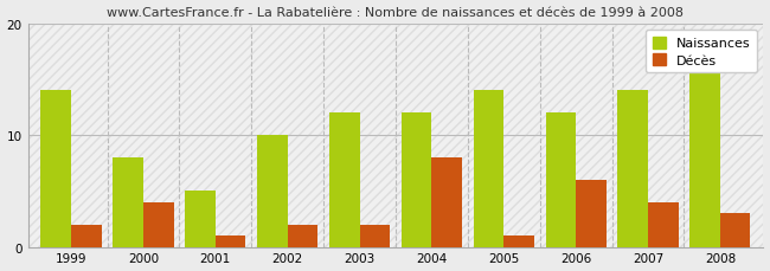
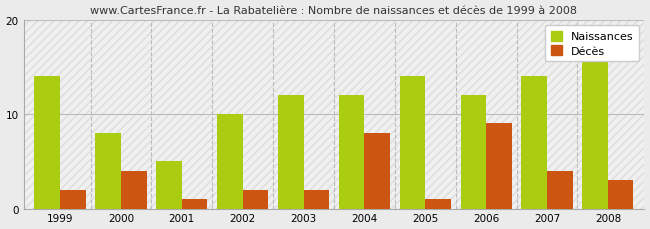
Décès/2006: 6 -> 9
